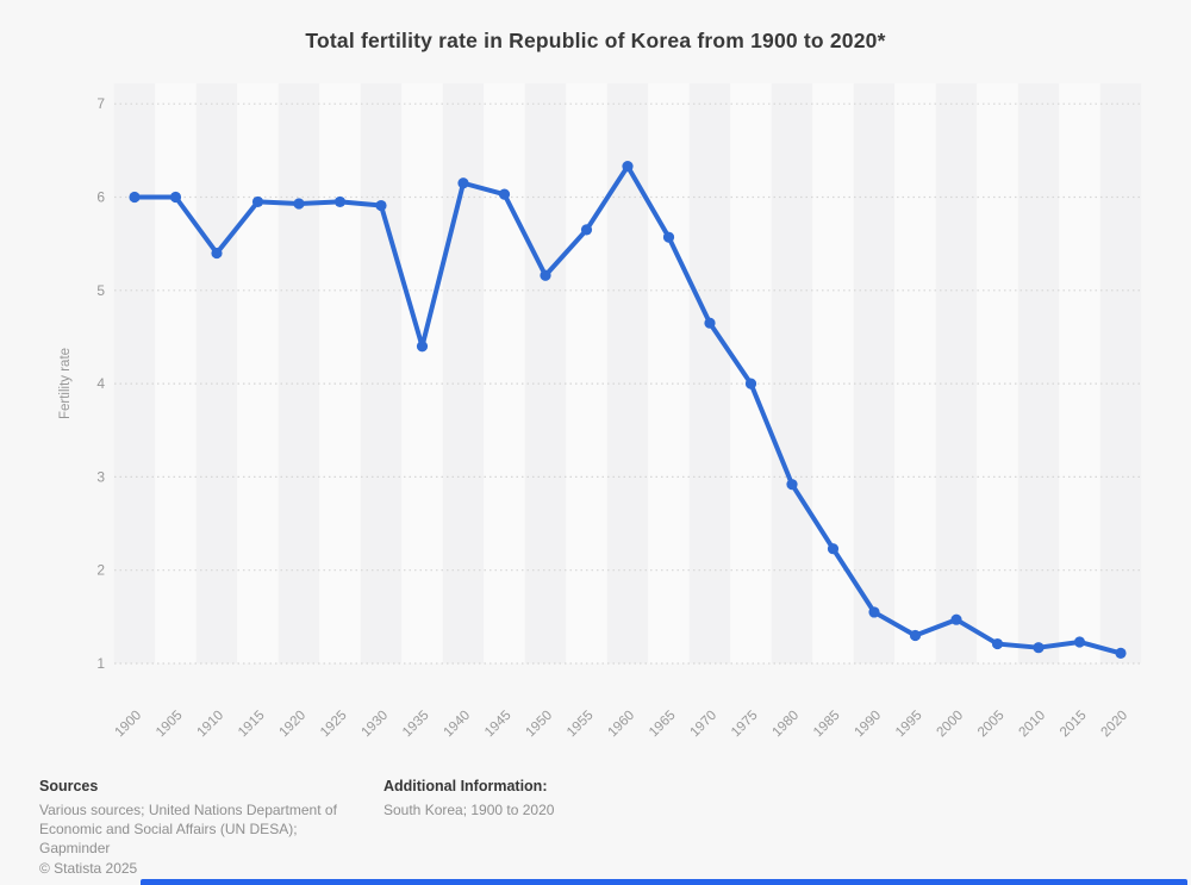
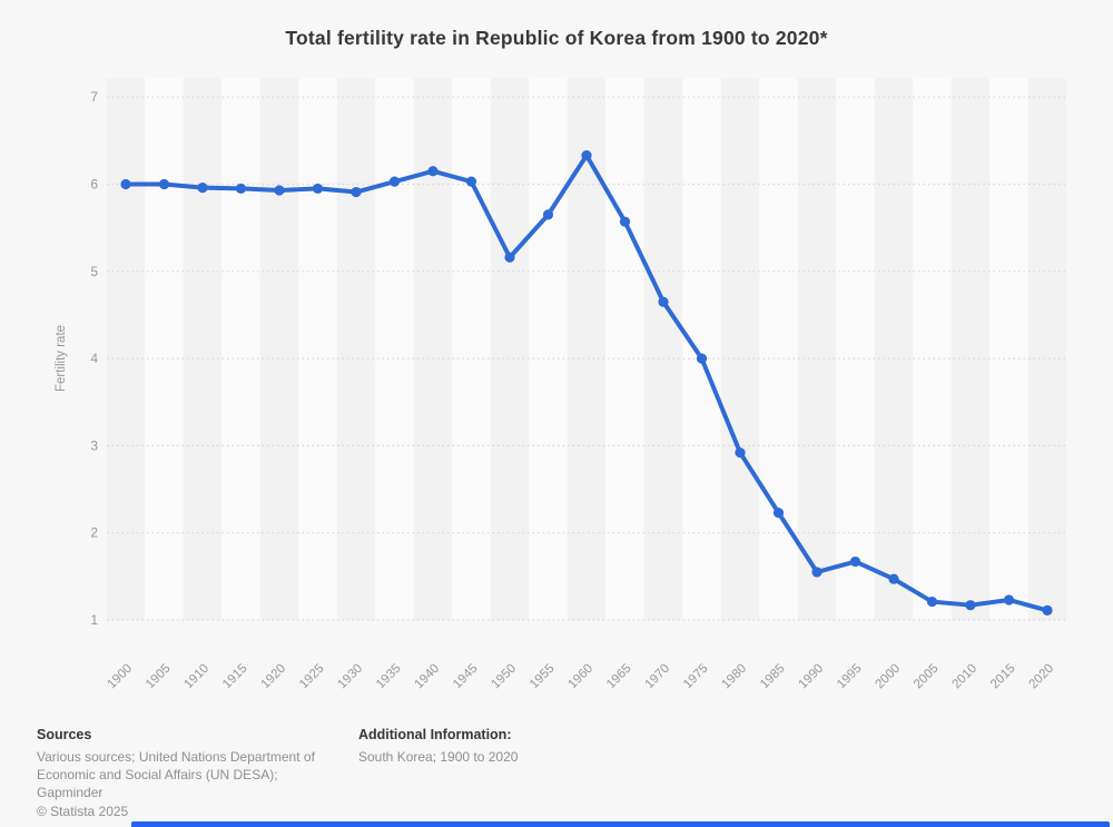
1910: 5.4 -> 6.0
1935: 4.4 -> 6.0
1995: 1.3 -> 1.7
